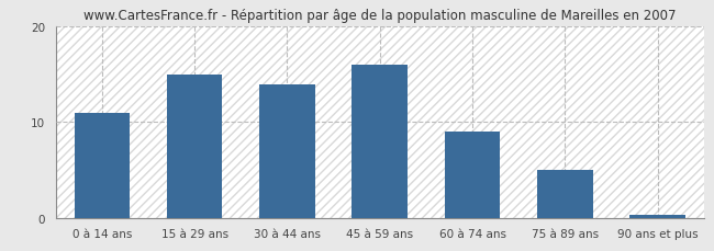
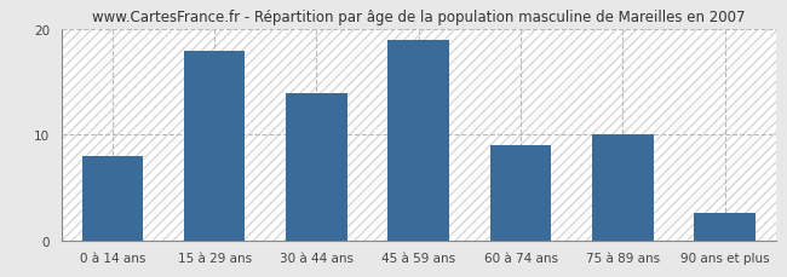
0 à 14 ans: 11.0 -> 8.0
15 à 29 ans: 15.0 -> 18.0
45 à 59 ans: 16.0 -> 19.0
75 à 89 ans: 5.0 -> 10.0
90 ans et plus: 0.3 -> 2.6
